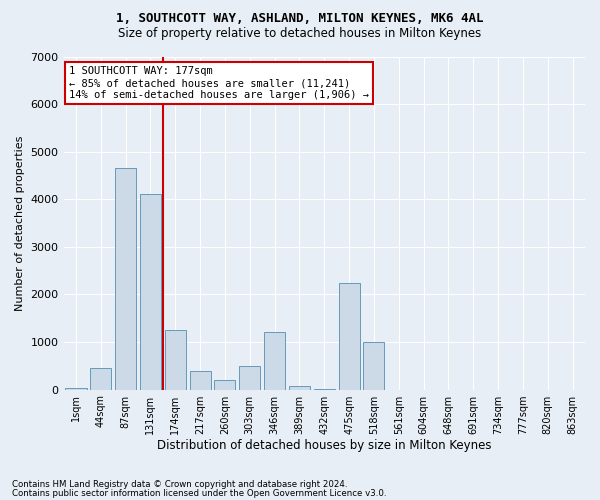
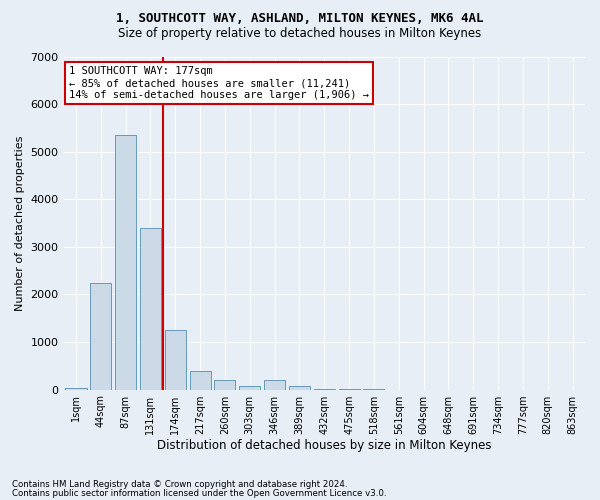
44sqm: 450 -> 2250
87sqm: 4650 -> 5350
131sqm: 4100 -> 3400
303sqm: 500 -> 80
346sqm: 1200 -> 200
475sqm: 2250 -> 0
518sqm: 1000 -> 0
